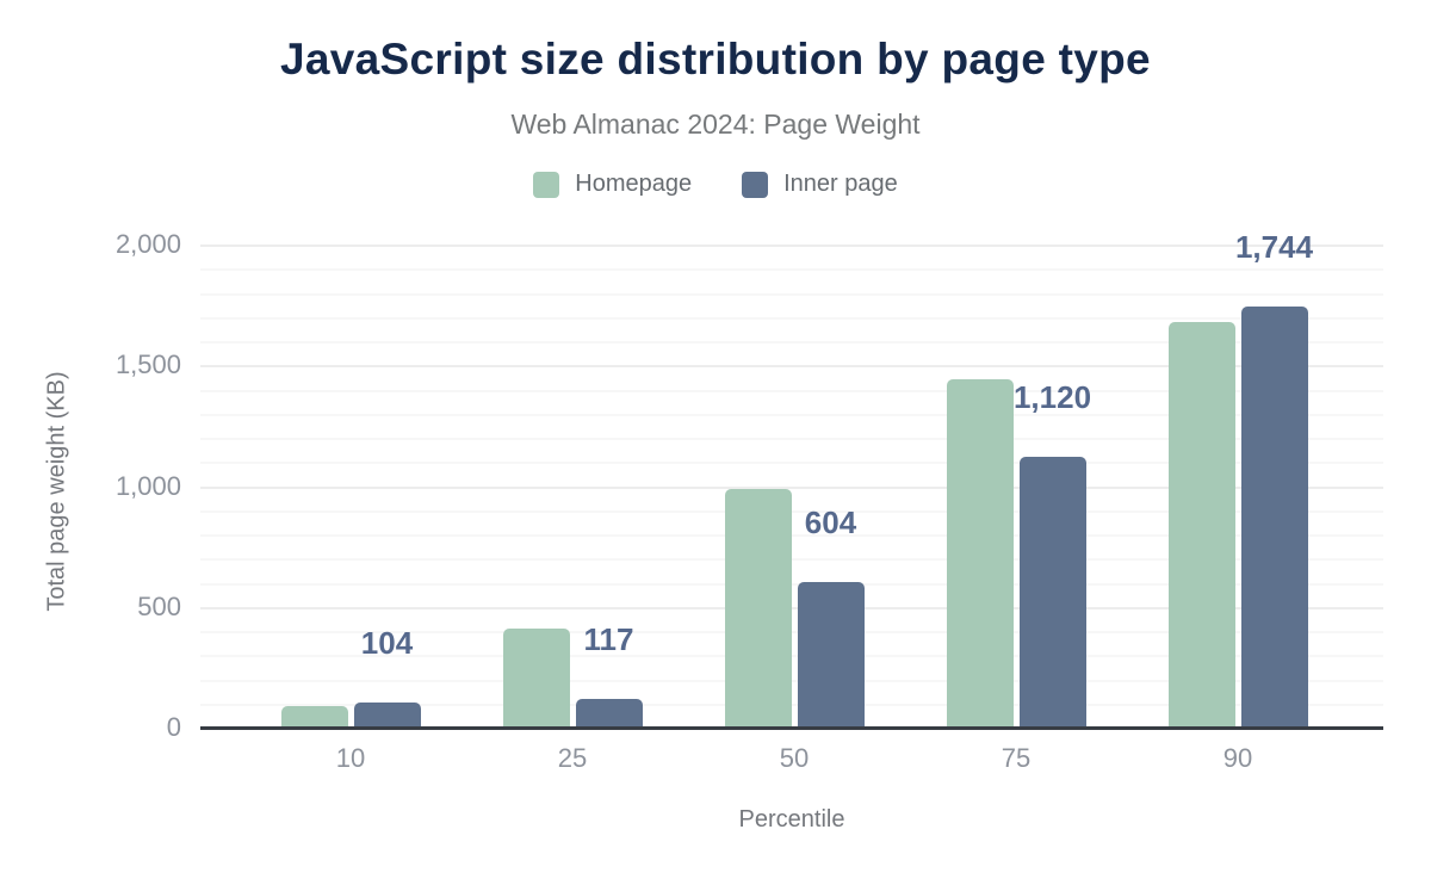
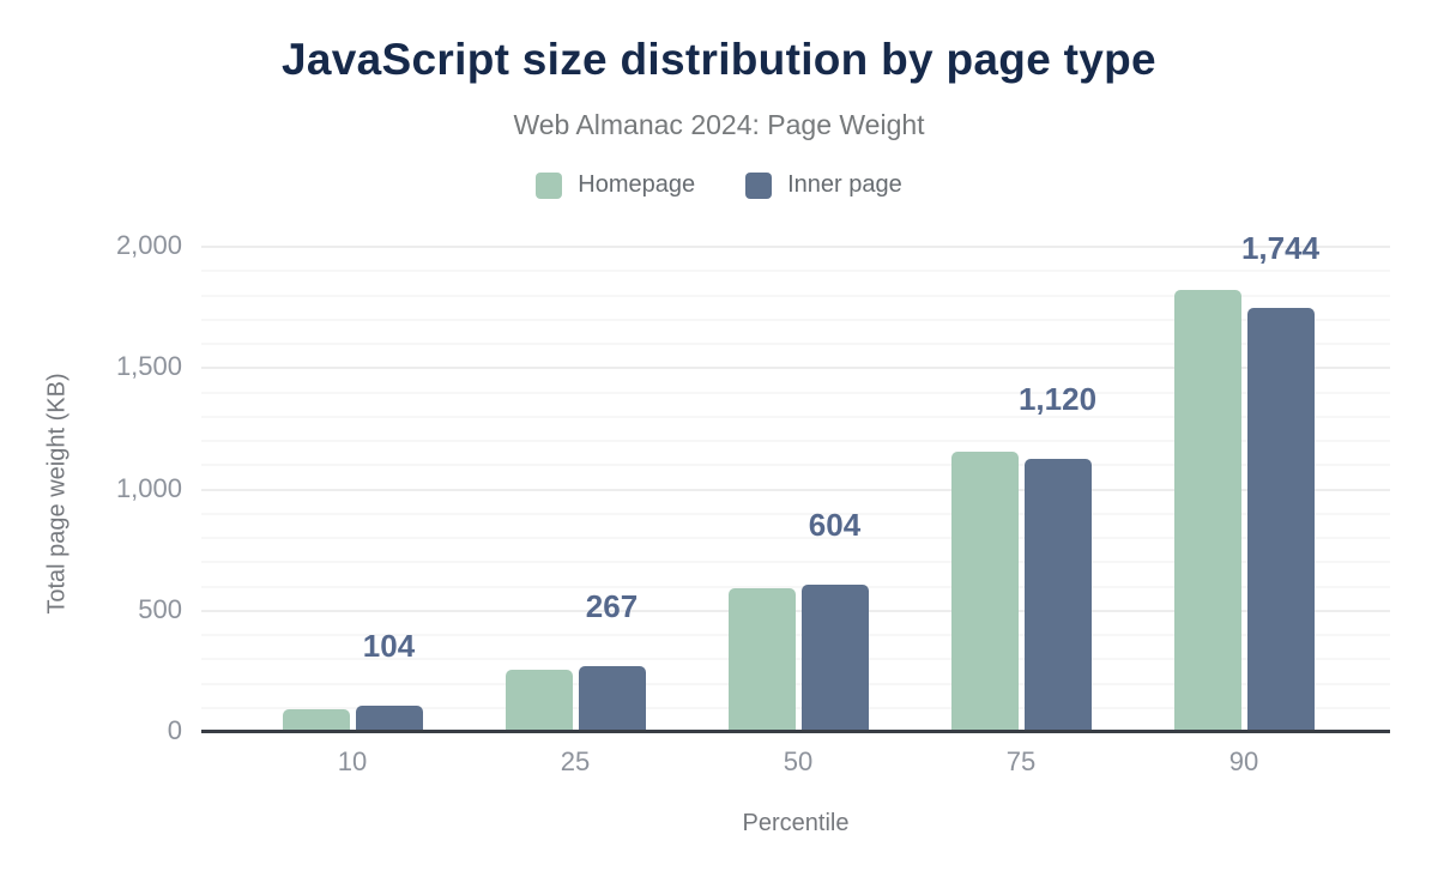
Homepage/25: 410 -> 250
Inner page/25: 117 -> 267
Homepage/50: 990 -> 590
Homepage/75: 1440 -> 1150
Homepage/90: 1680 -> 1820
